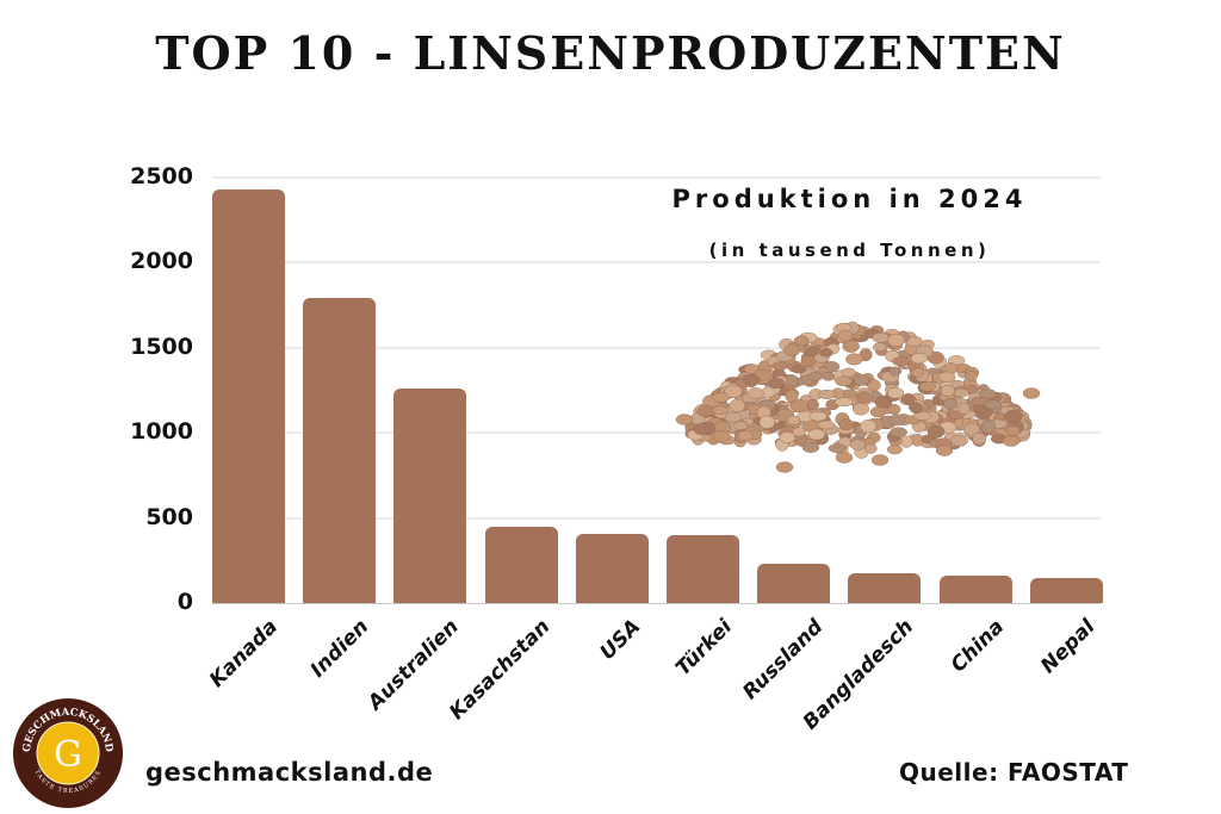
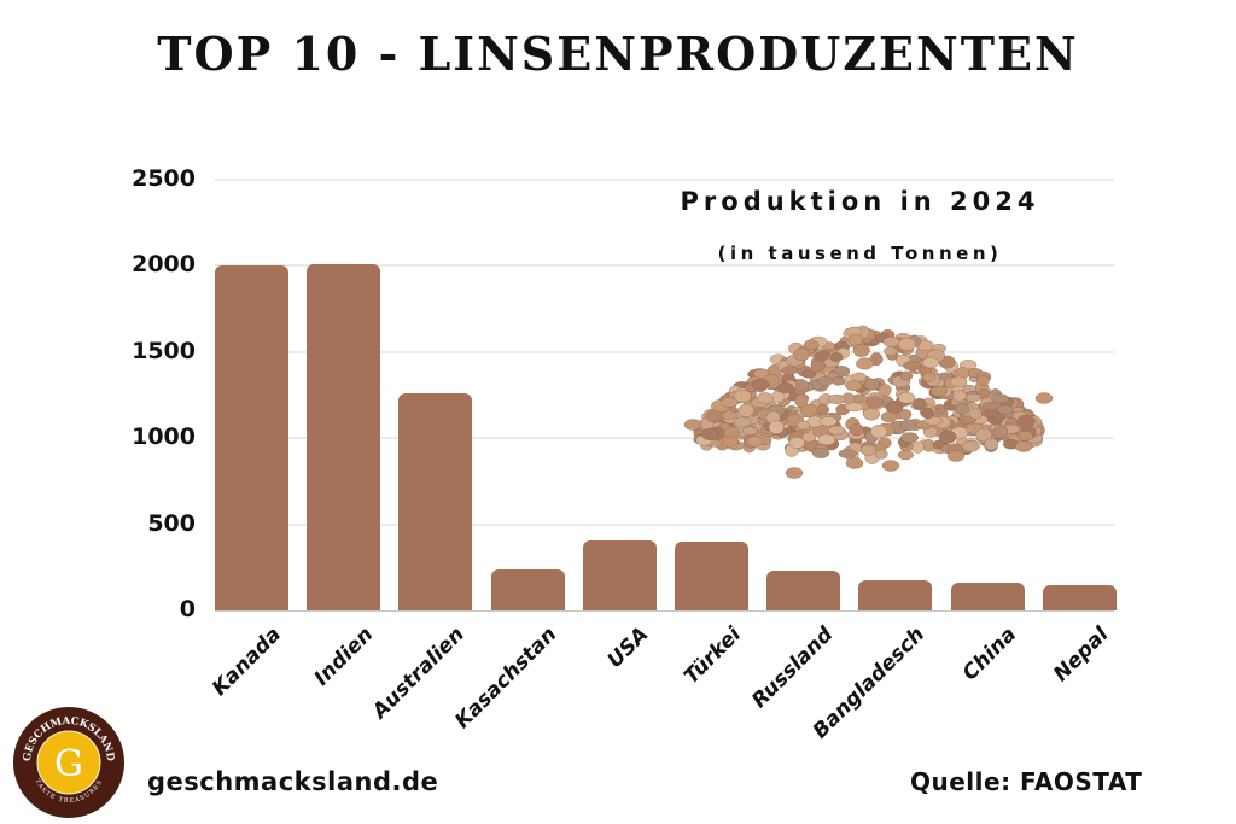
Kanada: 2430 -> 2000
Indien: 1790 -> 2010
Kasachstan: 450 -> 240
